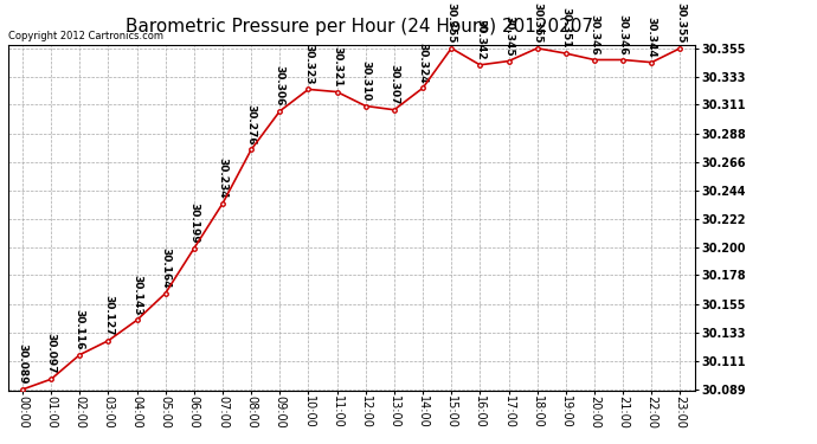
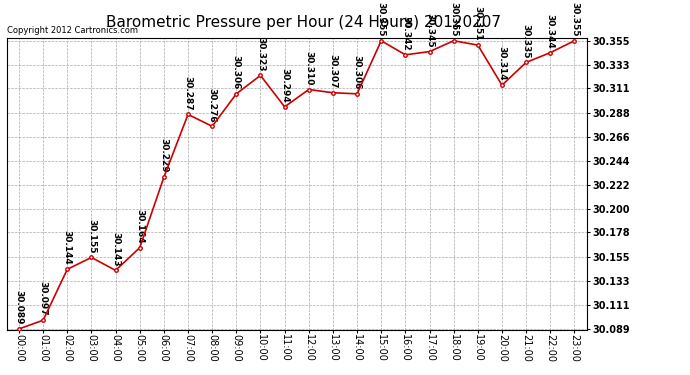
02:00: 30.116 -> 30.144
03:00: 30.127 -> 30.155
06:00: 30.199 -> 30.229
07:00: 30.234 -> 30.287
11:00: 30.321 -> 30.294
14:00: 30.324 -> 30.306
20:00: 30.346 -> 30.314
21:00: 30.346 -> 30.335
